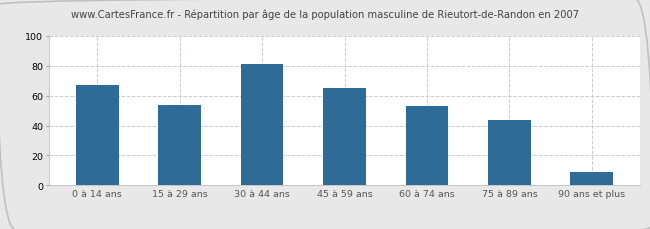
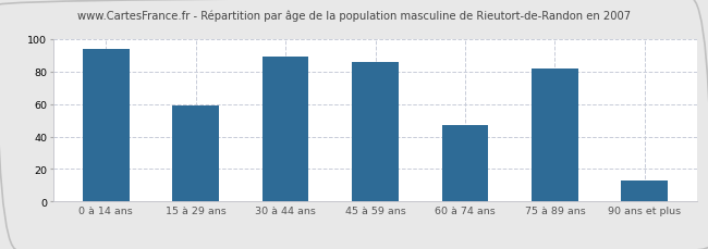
0 à 14 ans: 67 -> 94
15 à 29 ans: 54 -> 59
30 à 44 ans: 81 -> 89
45 à 59 ans: 65 -> 86
60 à 74 ans: 53 -> 47
75 à 89 ans: 44 -> 82
90 ans et plus: 9 -> 13
